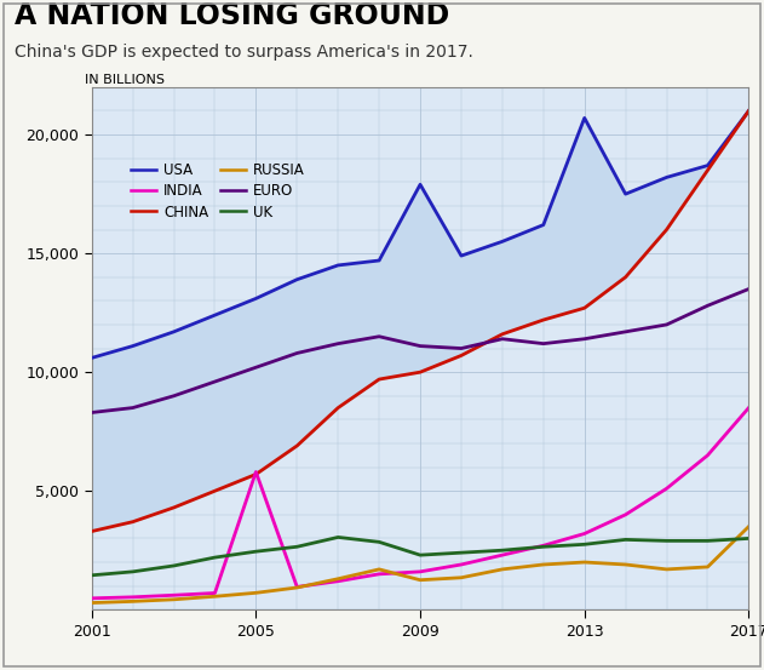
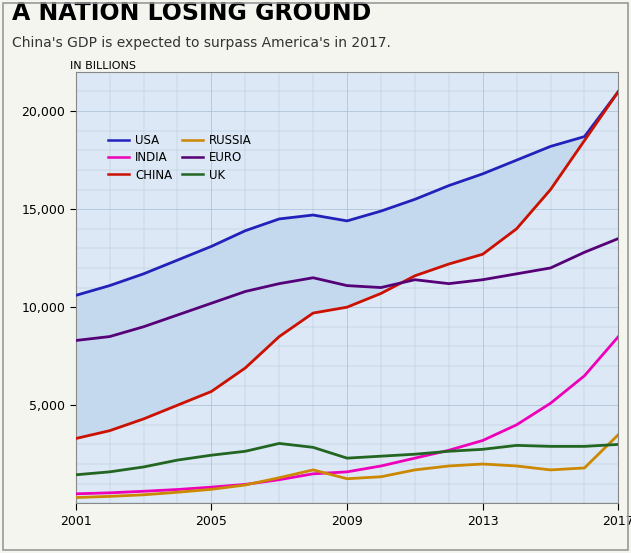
INDIA/2005: 5,800 -> 800
USA/2009: 17,900 -> 14,400
USA/2013: 20,700 -> 16,800
